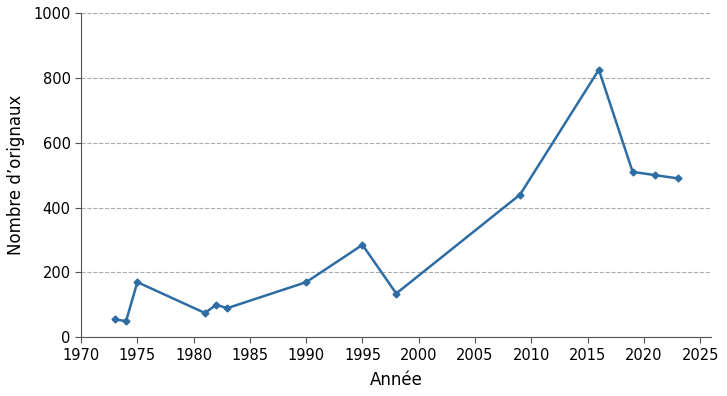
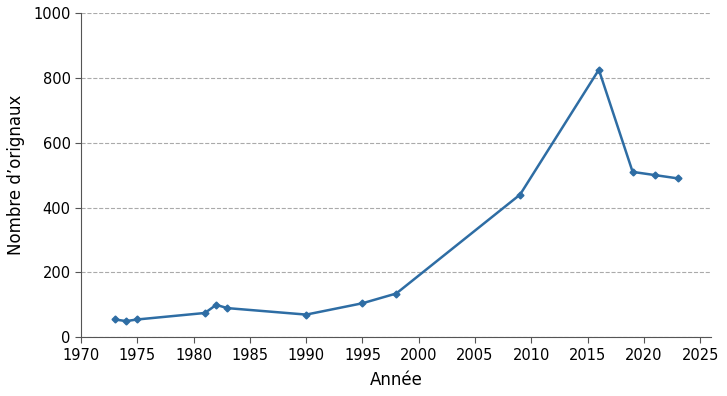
1975: 170 -> 55
1990: 170 -> 70
1995: 285 -> 105
